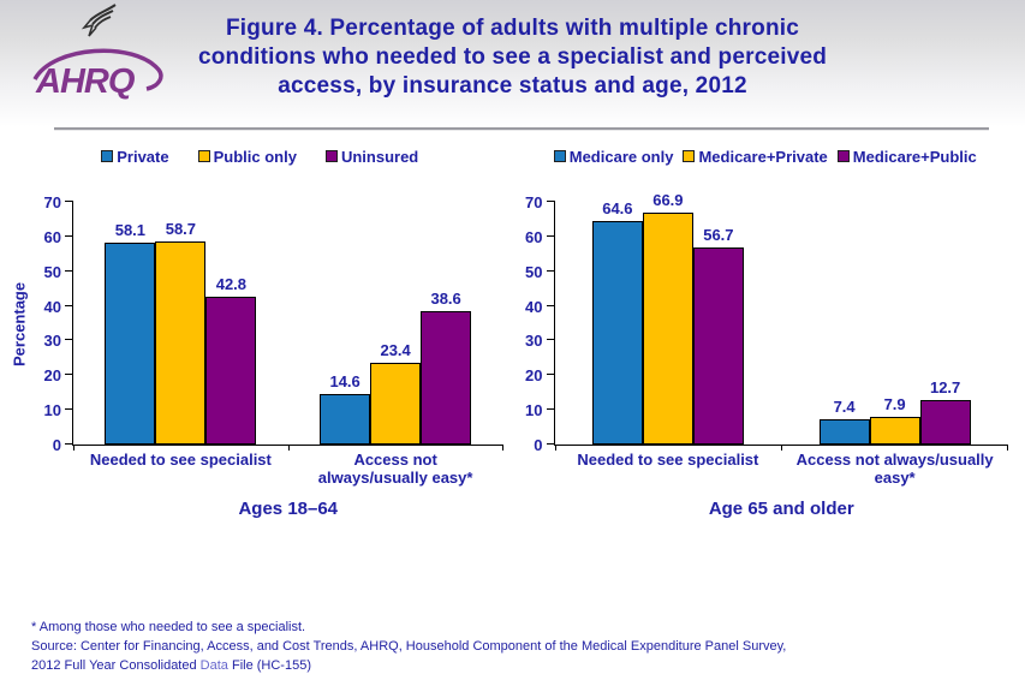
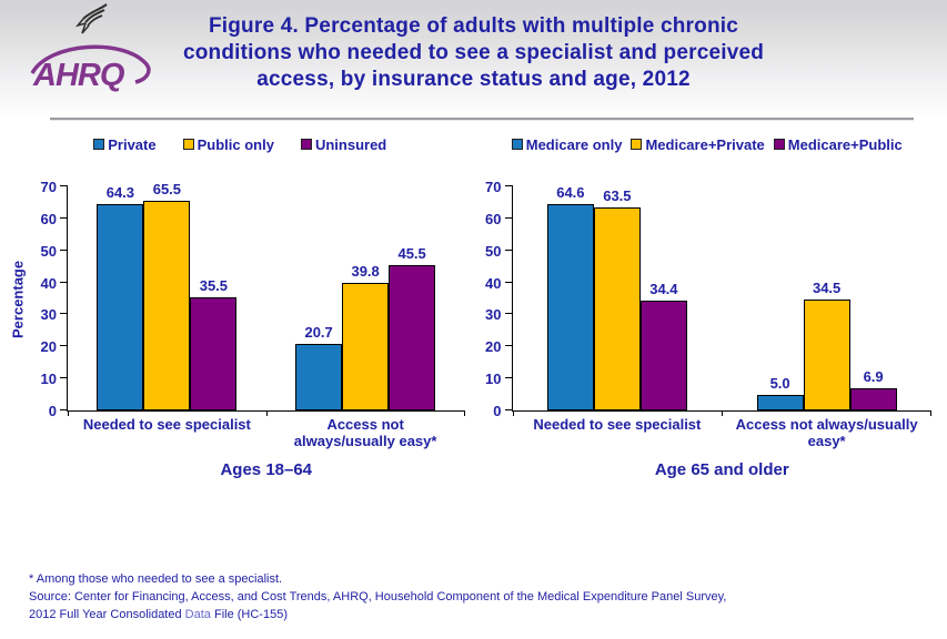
Ages 18–64/Private/Needed to see specialist: 58.1 -> 64.3
Ages 18–64/Public only/Needed to see specialist: 58.7 -> 65.5
Ages 18–64/Uninsured/Needed to see specialist: 42.8 -> 35.5
Ages 18–64/Private/Access not always/usually easy*: 14.6 -> 20.7
Ages 18–64/Public only/Access not always/usually easy*: 23.4 -> 39.8
Ages 18–64/Uninsured/Access not always/usually easy*: 38.6 -> 45.5
Age 65 and older/Medicare+Private/Needed to see specialist: 66.9 -> 63.5
Age 65 and older/Medicare+Public/Needed to see specialist: 56.7 -> 34.4
Age 65 and older/Medicare only/Access not always/usually easy*: 7.4 -> 5.0
Age 65 and older/Medicare+Private/Access not always/usually easy*: 7.9 -> 34.5
Age 65 and older/Medicare+Public/Access not always/usually easy*: 12.7 -> 6.9
